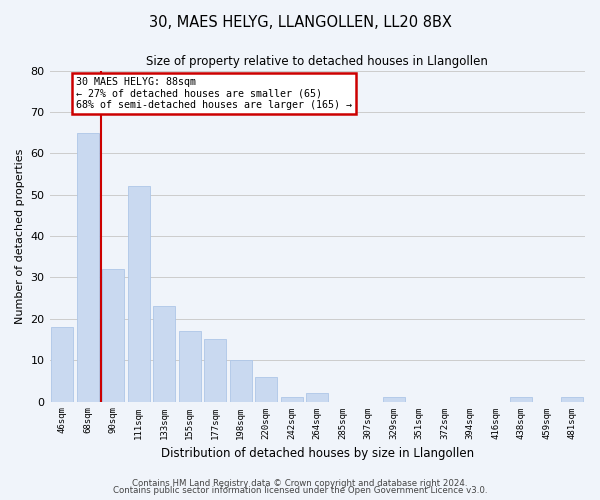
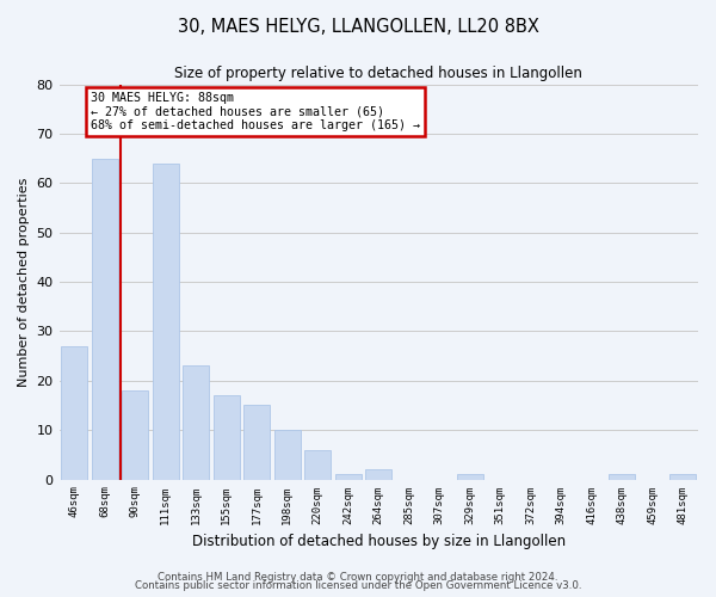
46sqm: 18 -> 27
90sqm: 32 -> 18
111sqm: 52 -> 64
